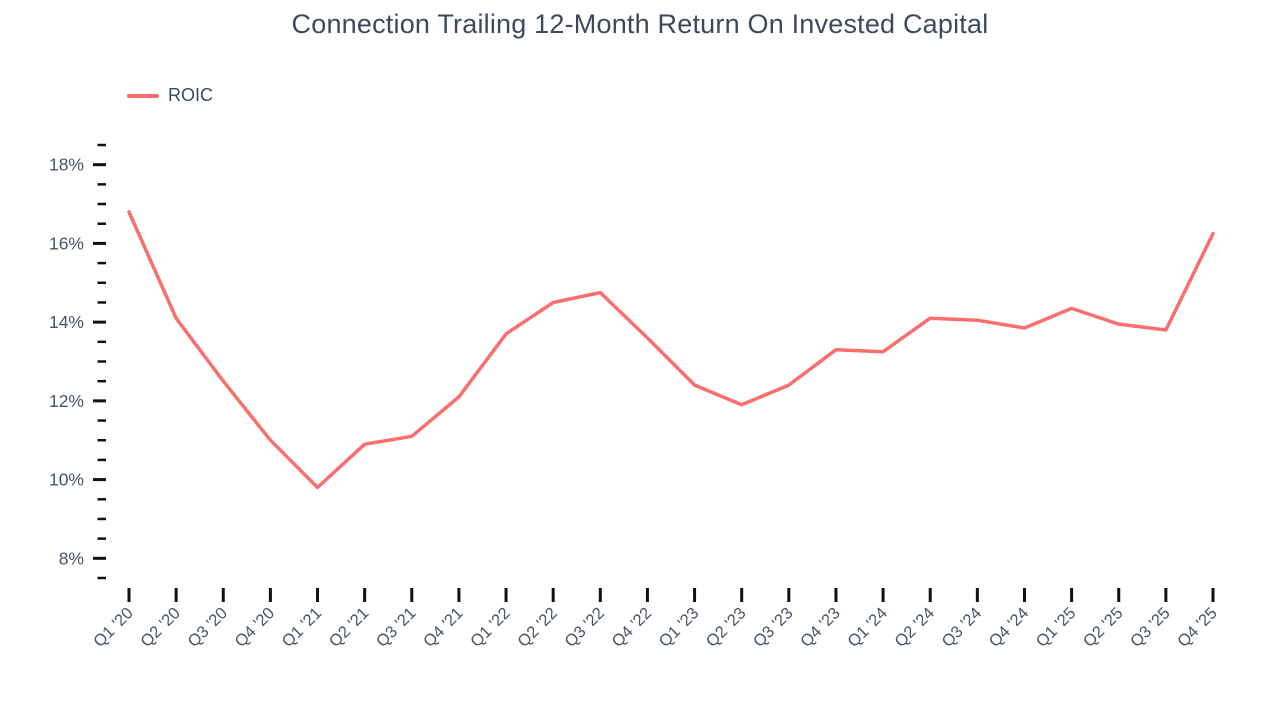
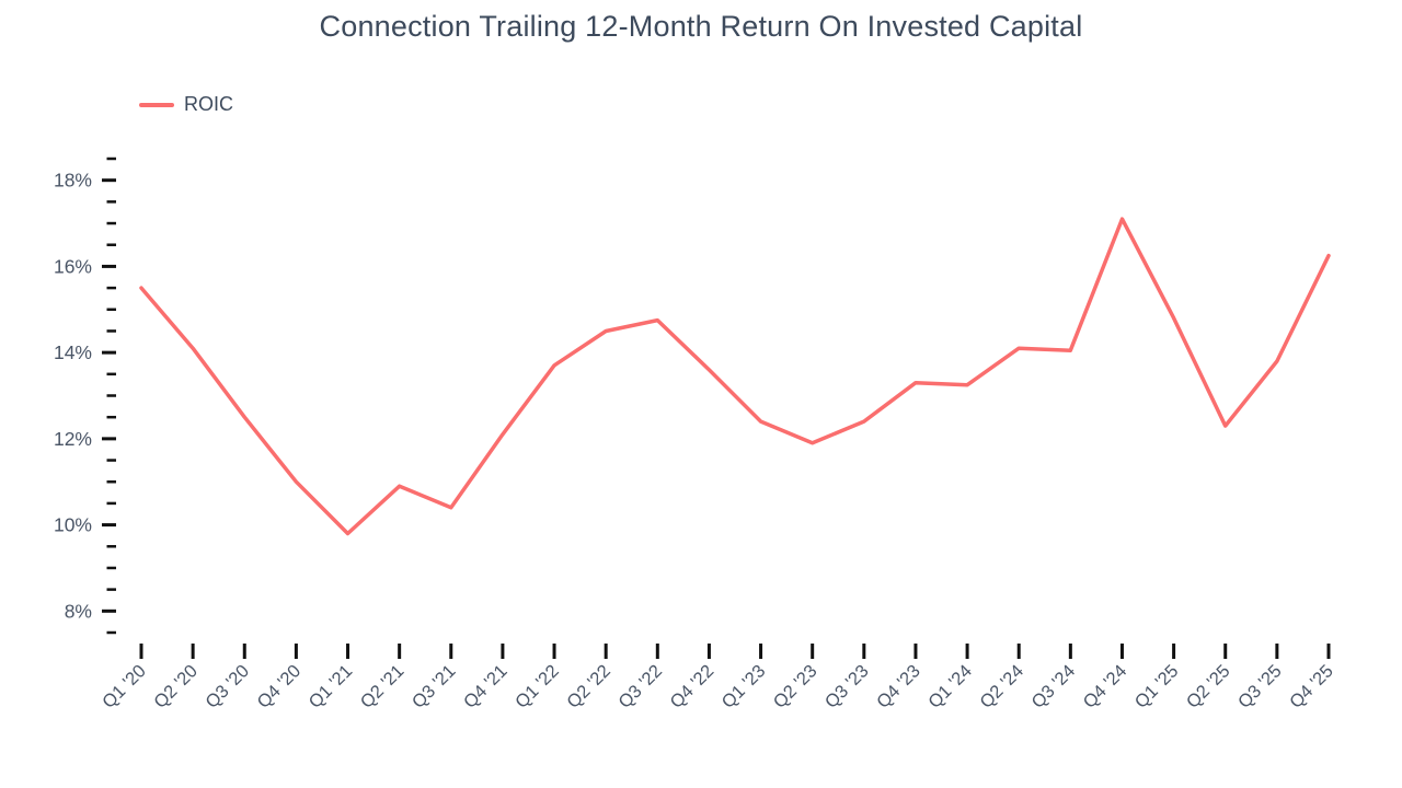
Q1 '20: 16.8% -> 15.5%
Q3 '21: 11.1% -> 10.4%
Q4 '24: 13.8% -> 17.1%
Q1 '25: 14.3% -> 14.8%
Q2 '25: 13.9% -> 12.3%
